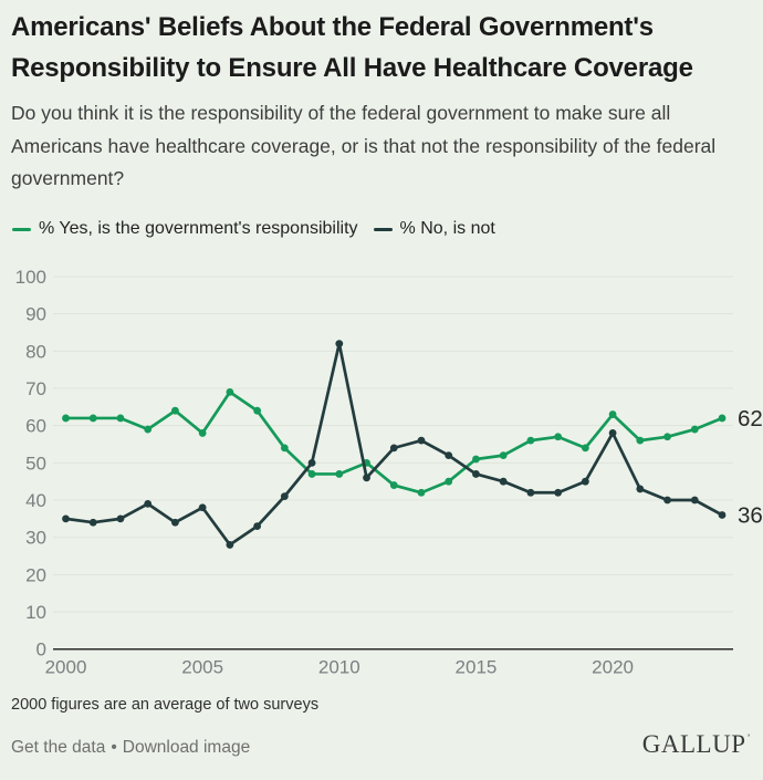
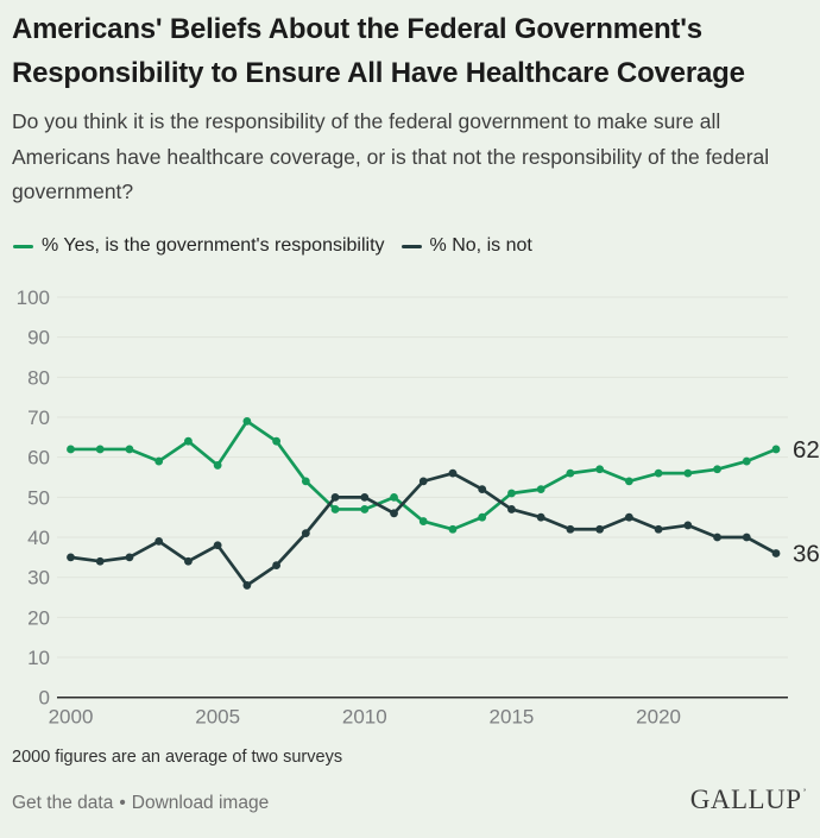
% No, is not/2010: 82 -> 50
% Yes, is the government's responsibility/2020: 63 -> 56
% No, is not/2020: 58 -> 42
